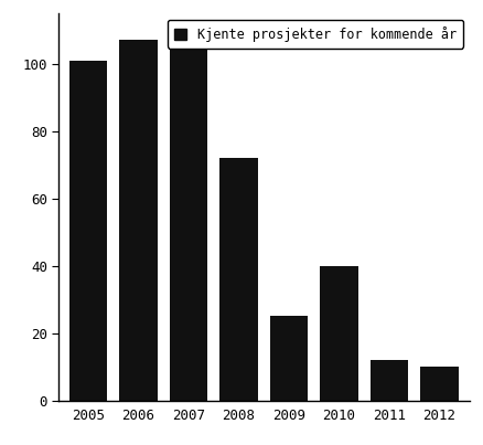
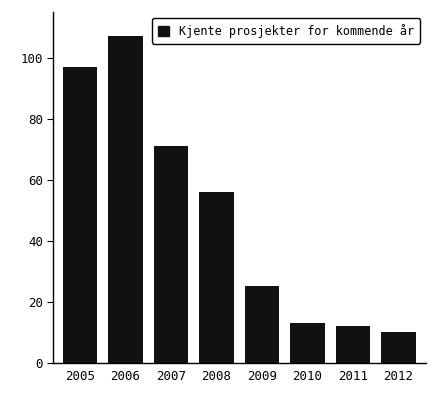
2005: 101 -> 97
2007: 105 -> 71
2008: 72 -> 56
2010: 40 -> 13
